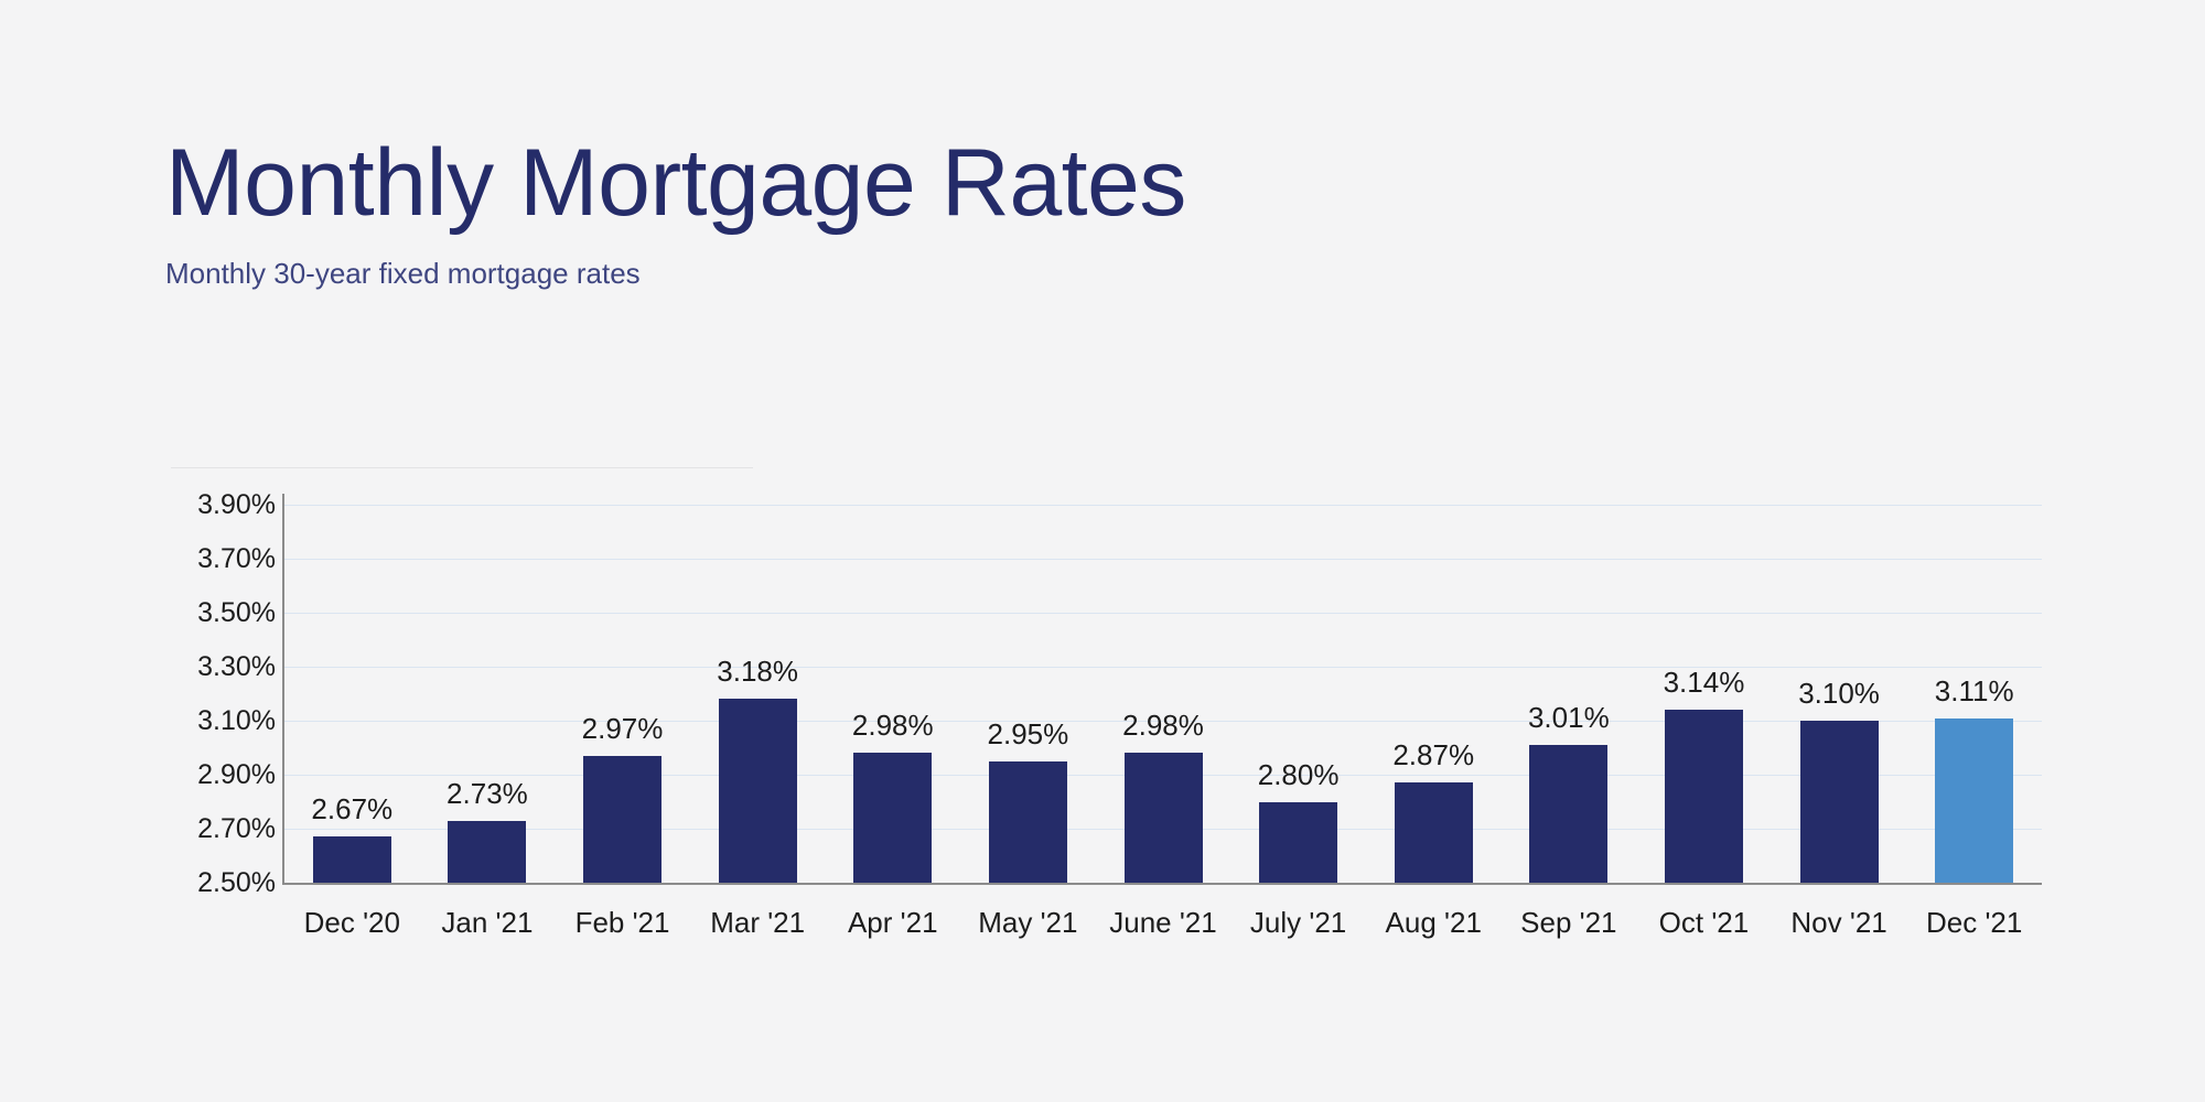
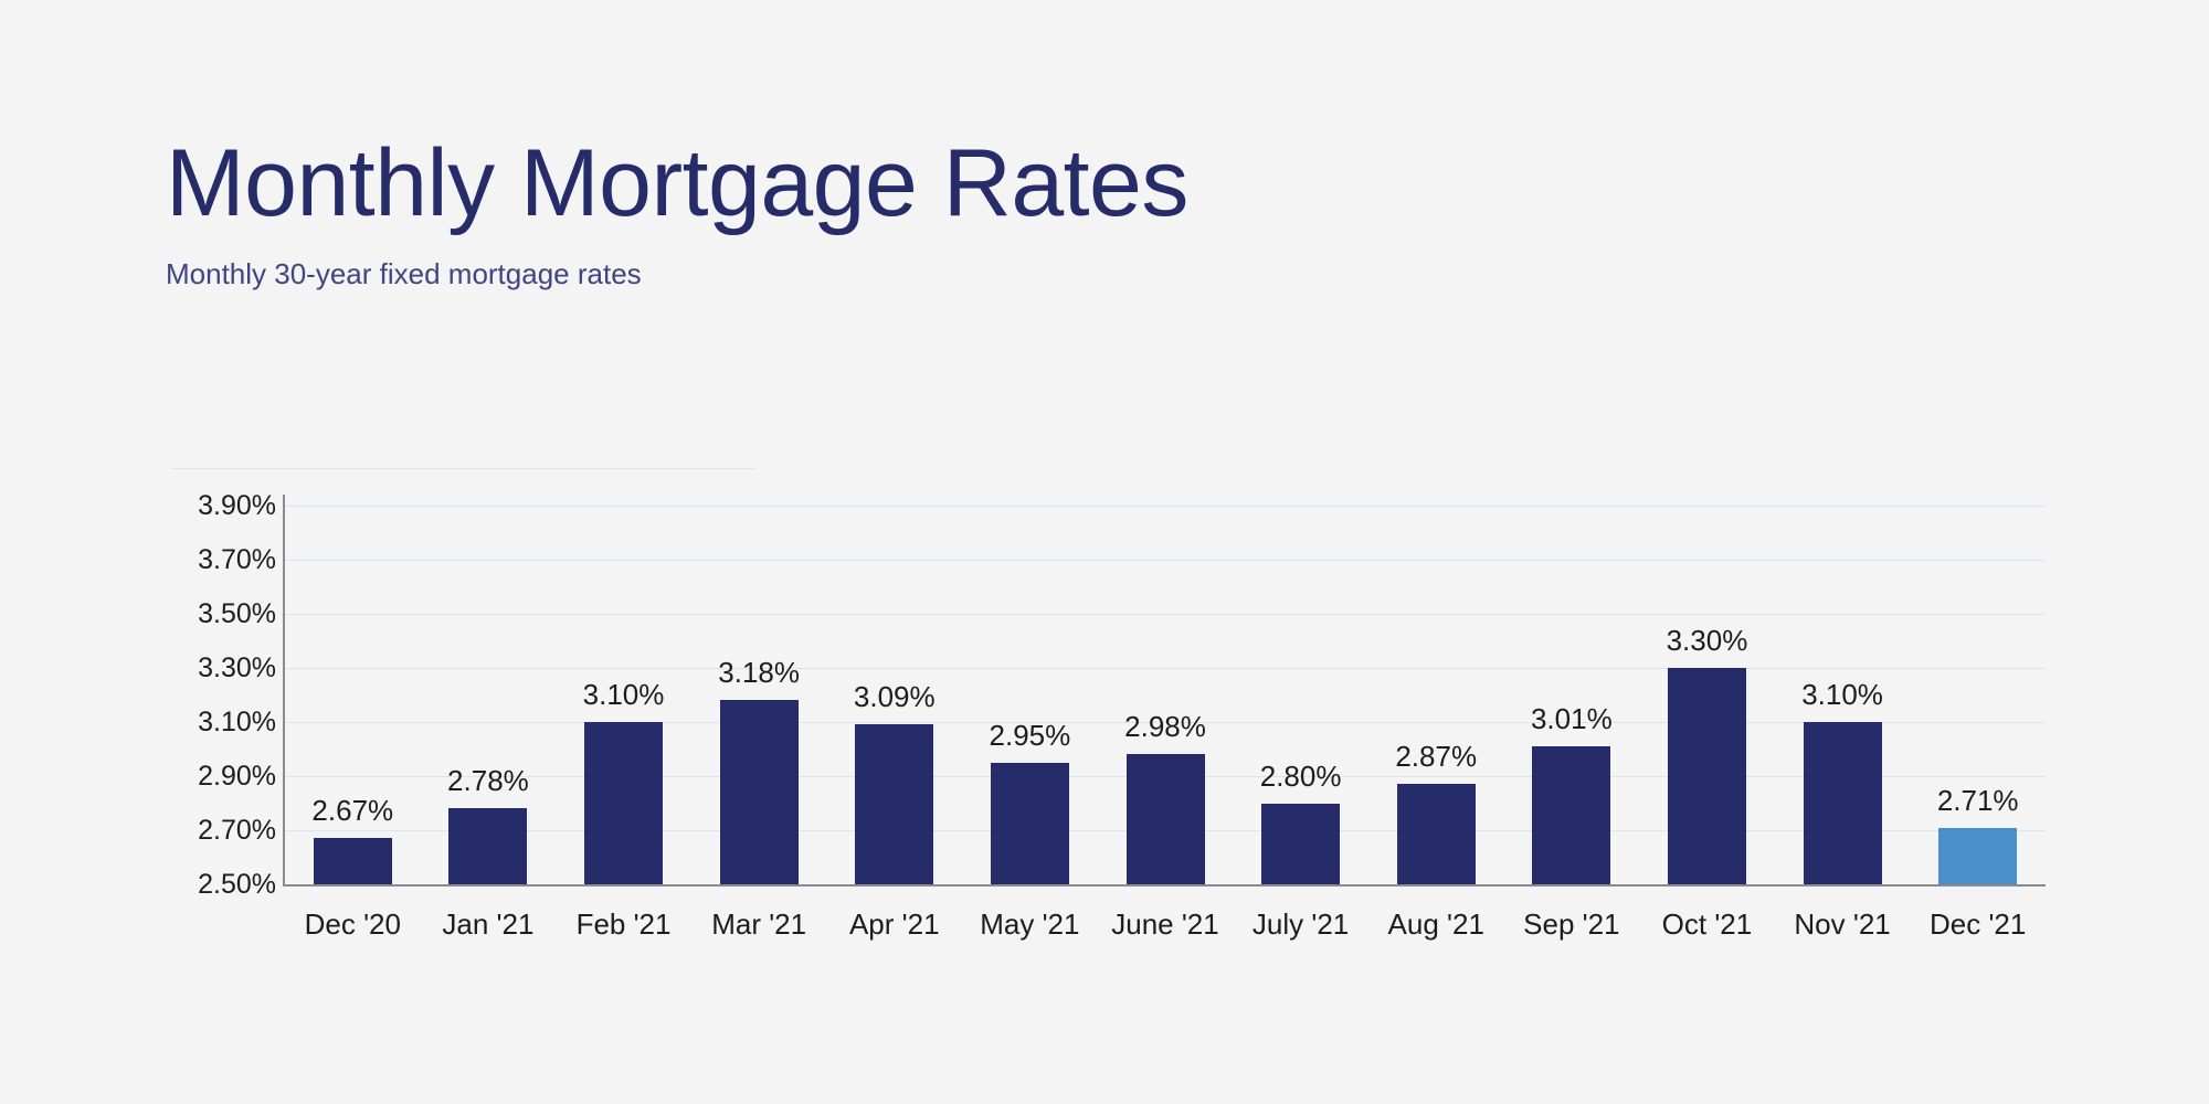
Jan '21: 2.73% -> 2.78%
Feb '21: 2.97% -> 3.10%
Apr '21: 2.98% -> 3.09%
Oct '21: 3.14% -> 3.30%
Dec '21: 3.11% -> 2.71%
